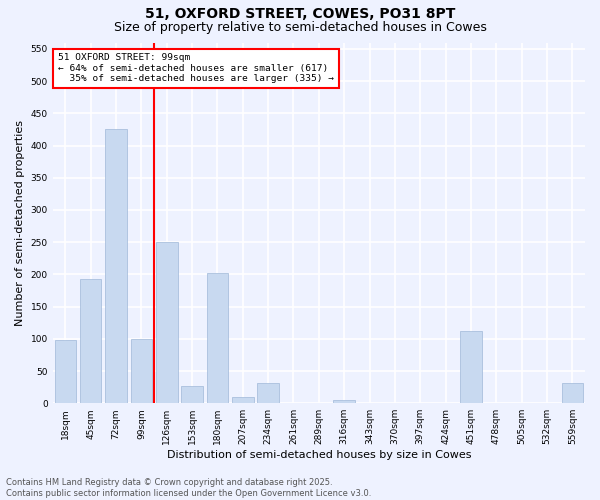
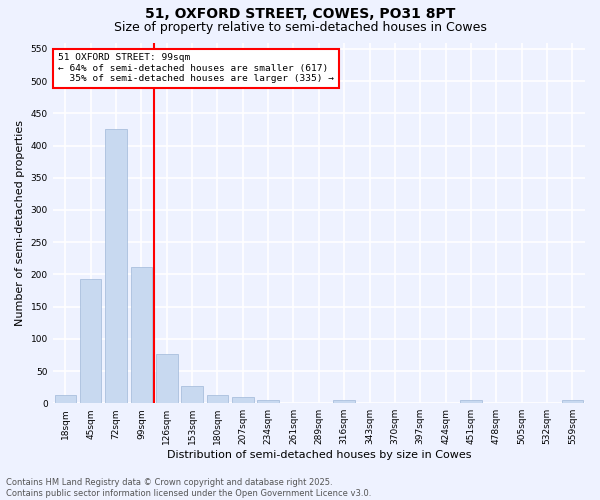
18sqm: 98 -> 13
99sqm: 100 -> 212
126sqm: 250 -> 77
180sqm: 202 -> 13
234sqm: 32 -> 5
451sqm: 112 -> 5
559sqm: 32 -> 5
